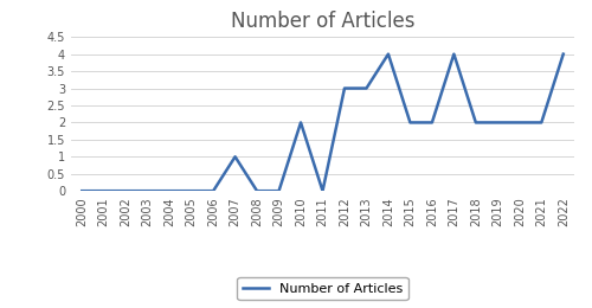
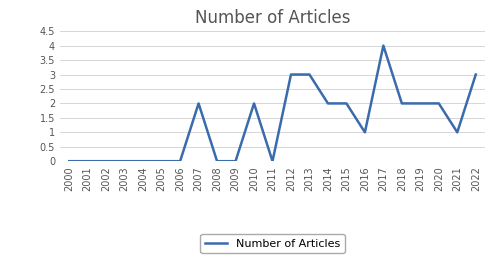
2007: 1 -> 2
2014: 4 -> 2
2016: 2 -> 1
2021: 2 -> 1
2022: 4 -> 3
